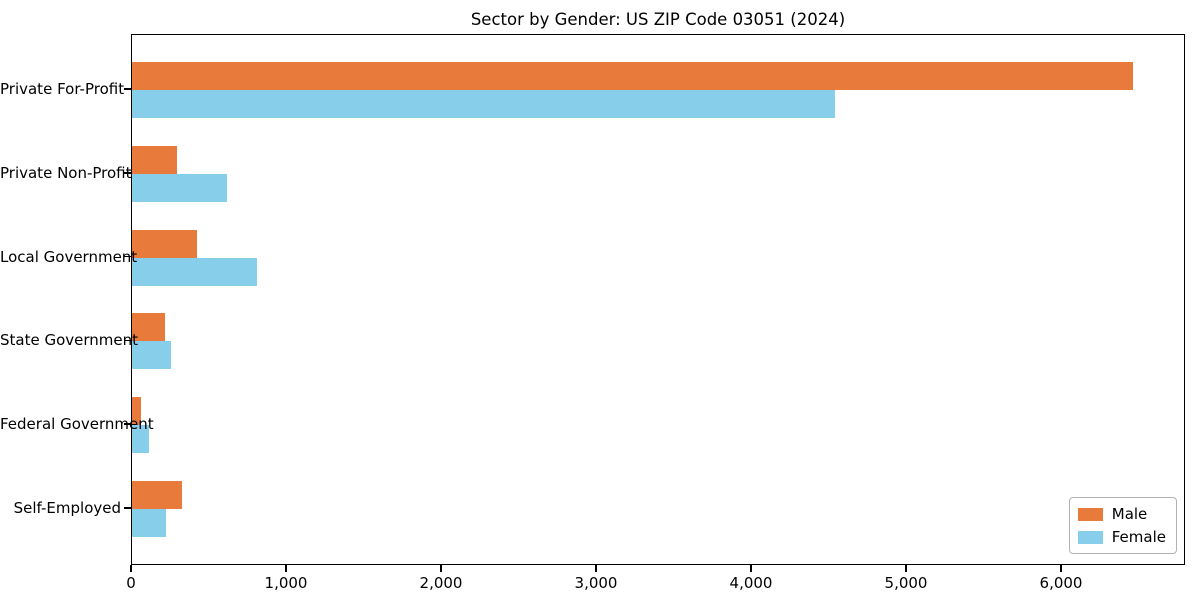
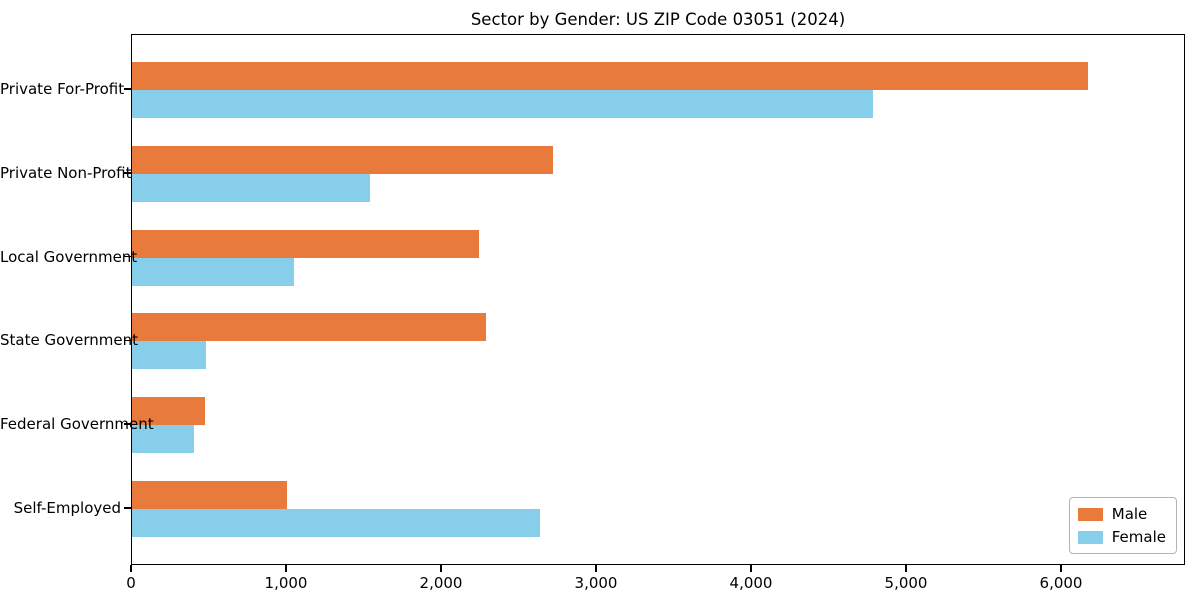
Male/Private For-Profit: 6470 -> 6180
Female/Private For-Profit: 4540 -> 4790
Male/Private Non-Profit: 290 -> 2720
Female/Private Non-Profit: 620 -> 1540
Male/Local Government: 420 -> 2240
Female/Local Government: 810 -> 1050
Male/State Government: 210 -> 2290
Female/State Government: 260 -> 480
Male/Federal Government: 60 -> 470
Female/Federal Government: 110 -> 400
Male/Self-Employed: 320 -> 1000
Female/Self-Employed: 220 -> 2640
